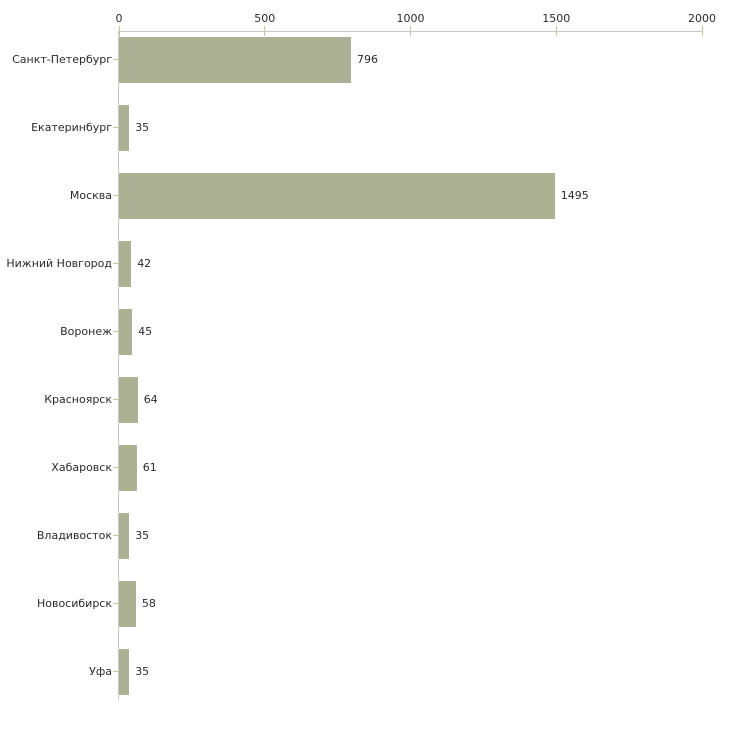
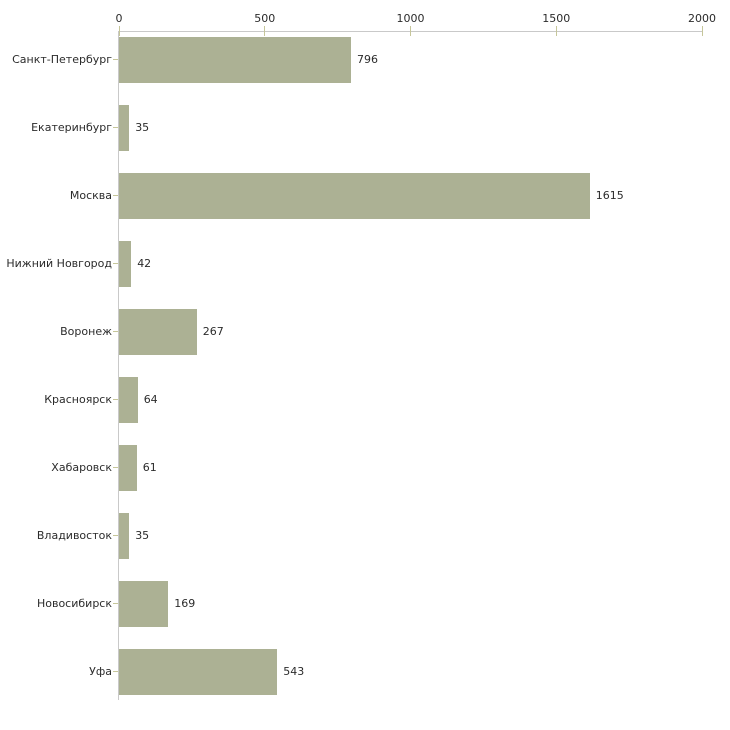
Москва: 1495 -> 1615
Воронеж: 45 -> 267
Новосибирск: 58 -> 169
Уфа: 35 -> 543
